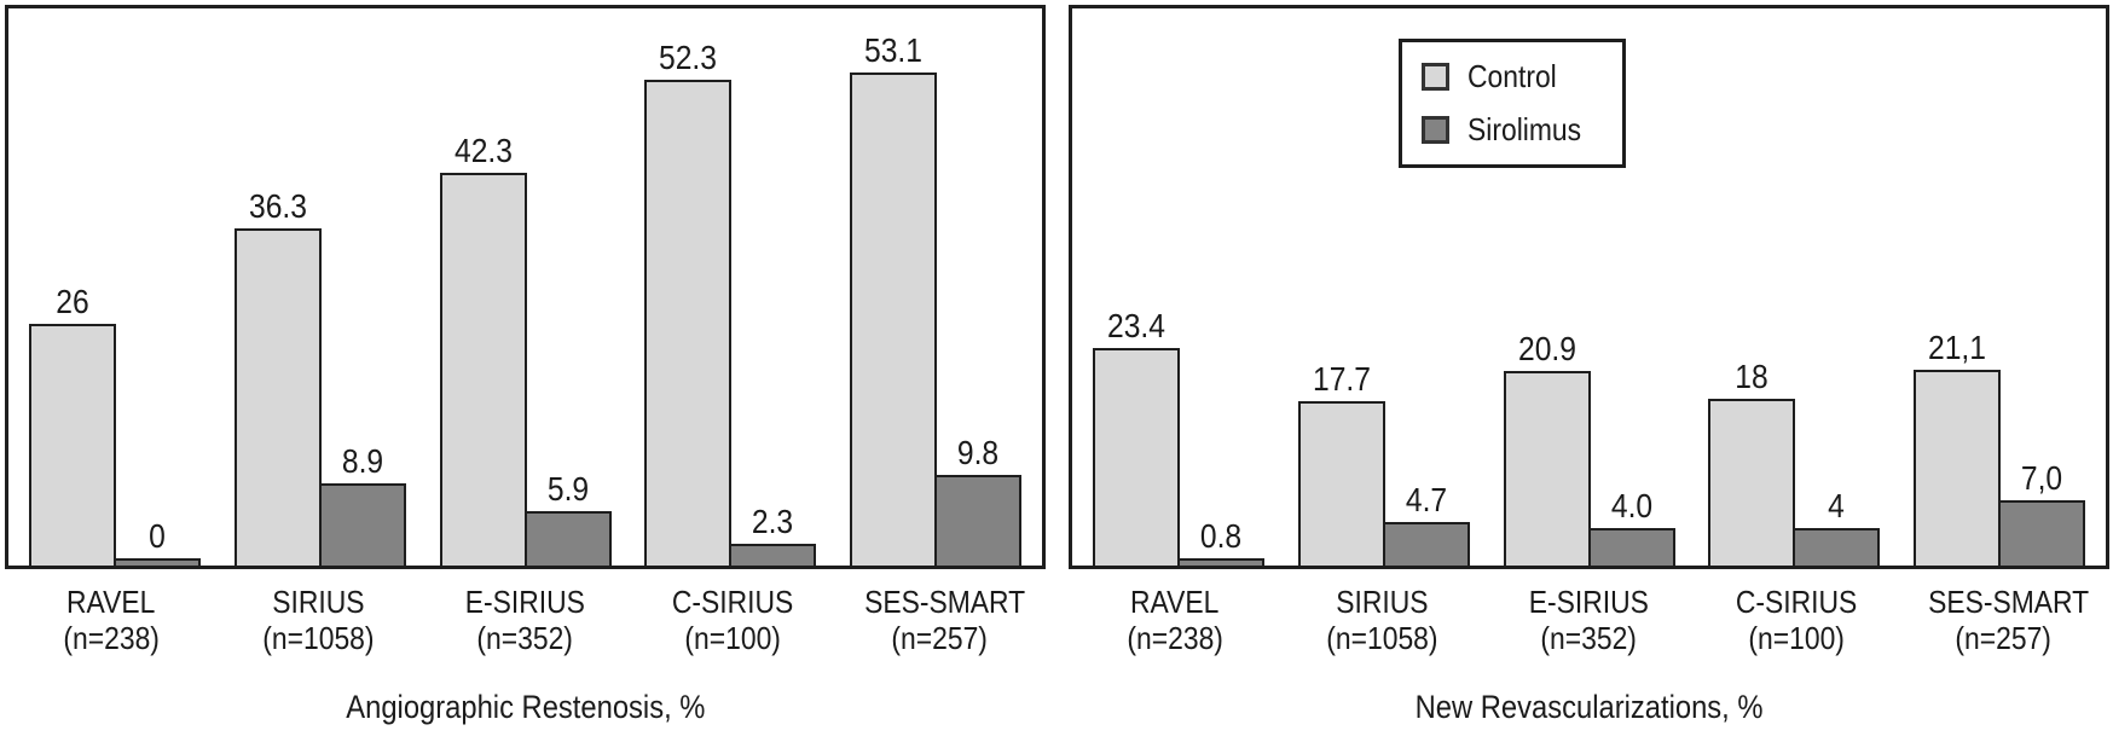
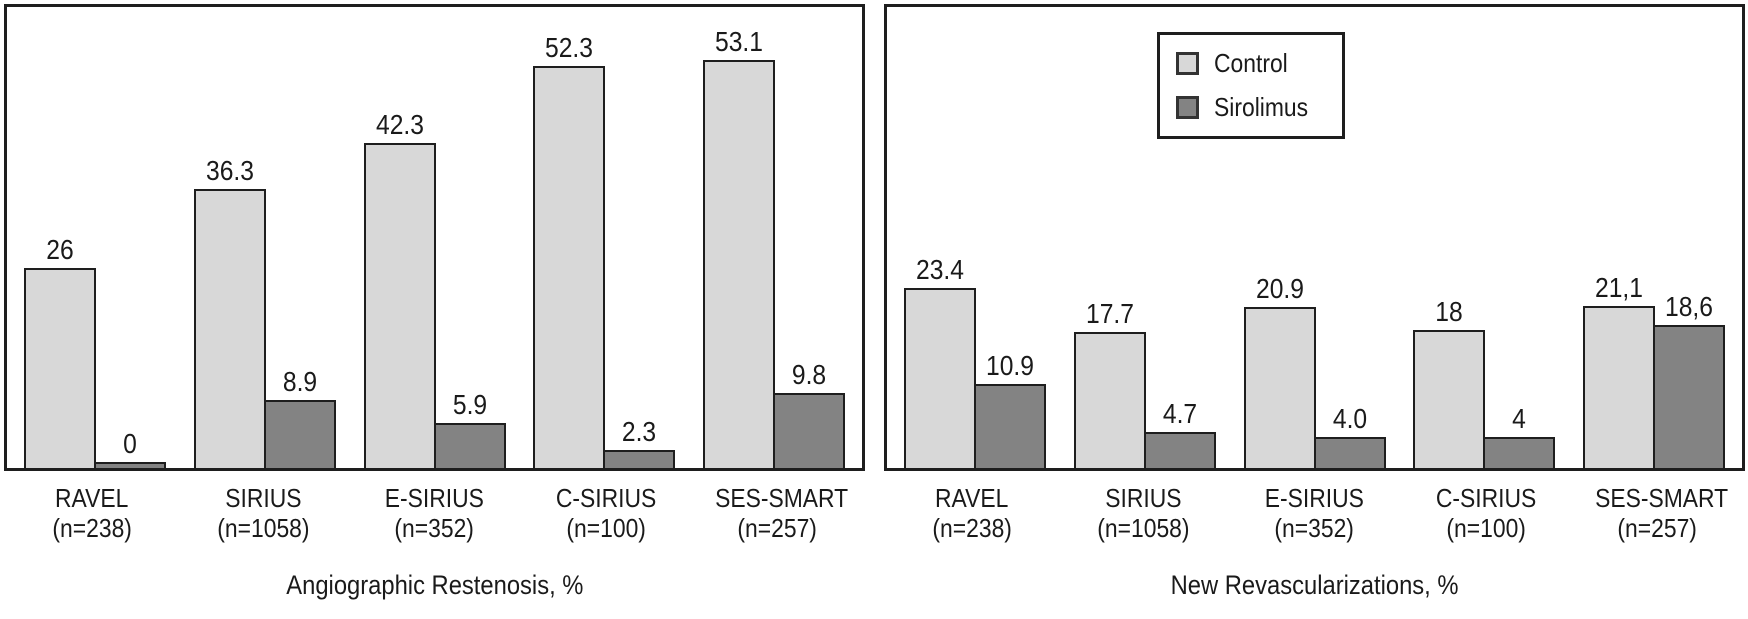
New Revascularizations, %/Sirolimus/RAVEL: 0.8 -> 10.9
New Revascularizations, %/Sirolimus/SES-SMART: 7,0 -> 18,6
